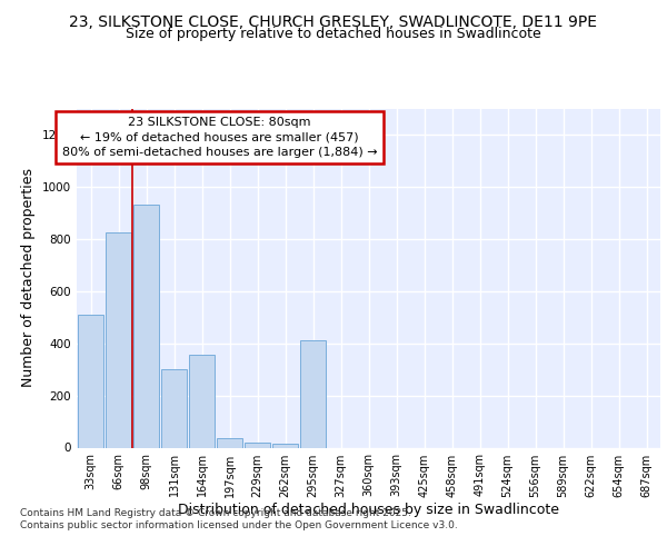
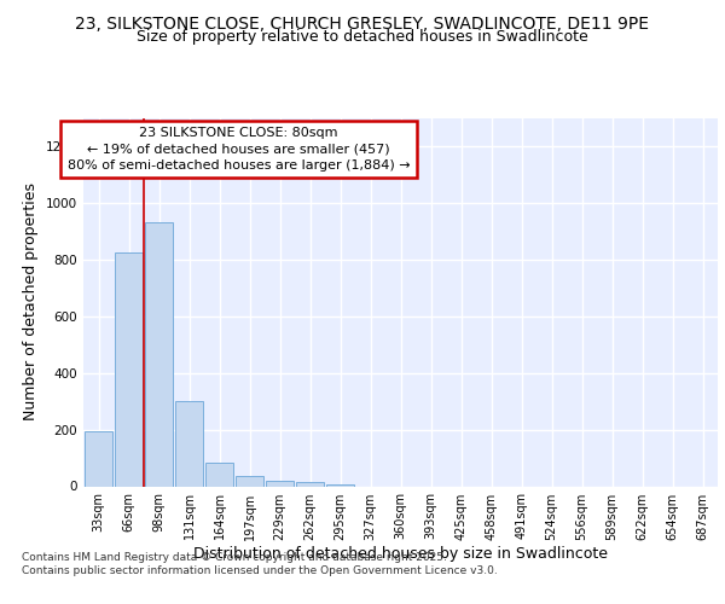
33sqm: 510 -> 195
164sqm: 355 -> 85
295sqm: 410 -> 7
